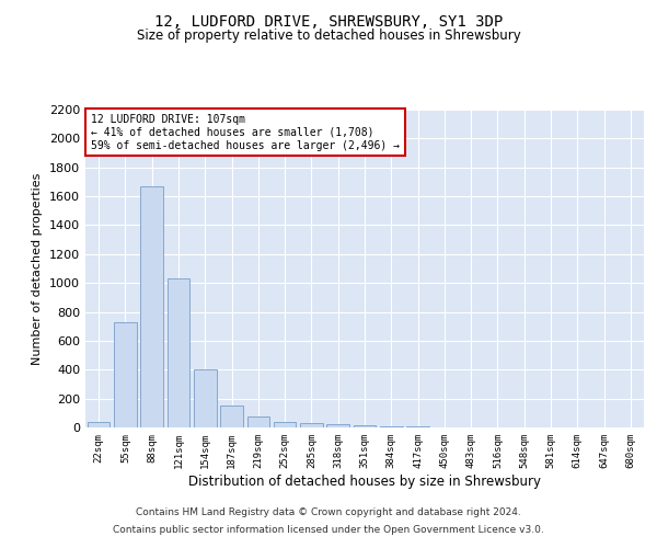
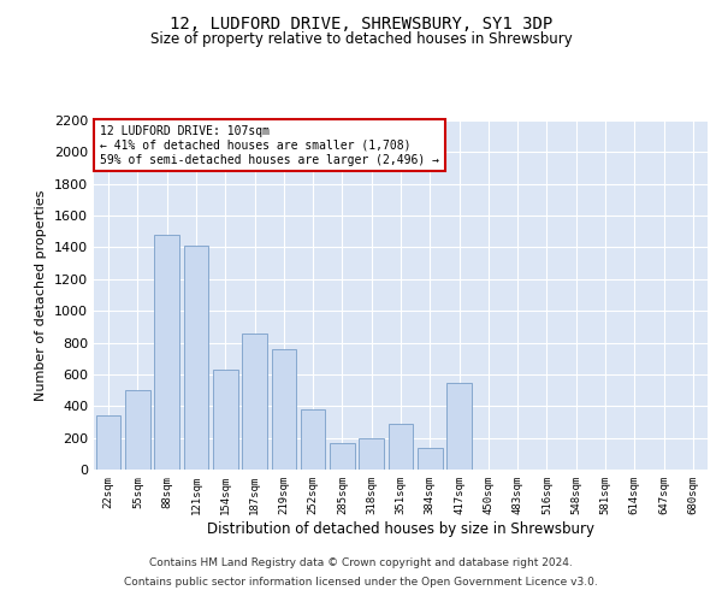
22sqm: 40 -> 340
55sqm: 730 -> 500
88sqm: 1670 -> 1480
121sqm: 1030 -> 1410
154sqm: 400 -> 630
187sqm: 150 -> 860
219sqm: 80 -> 760
252sqm: 40 -> 380
285sqm: 30 -> 170
318sqm: 20 -> 200
351sqm: 20 -> 290
384sqm: 10 -> 140
417sqm: 10 -> 550
